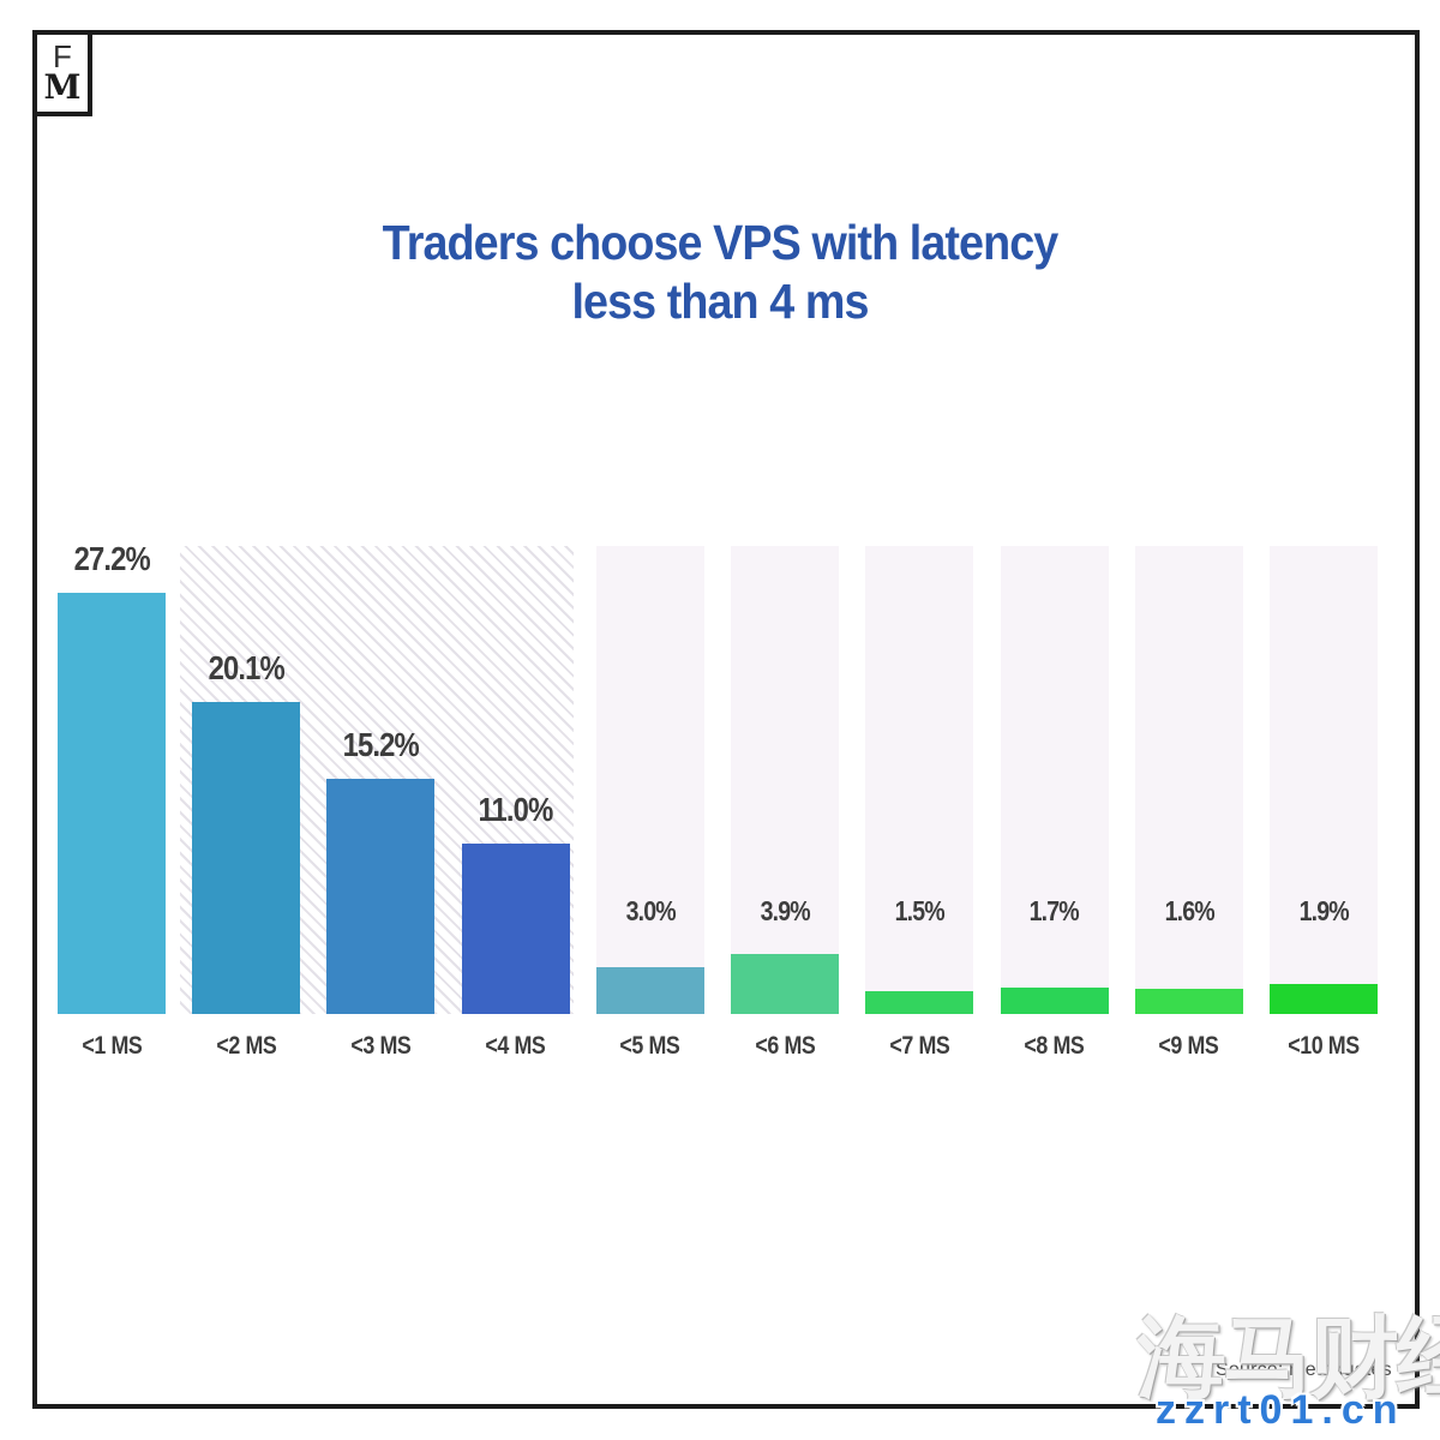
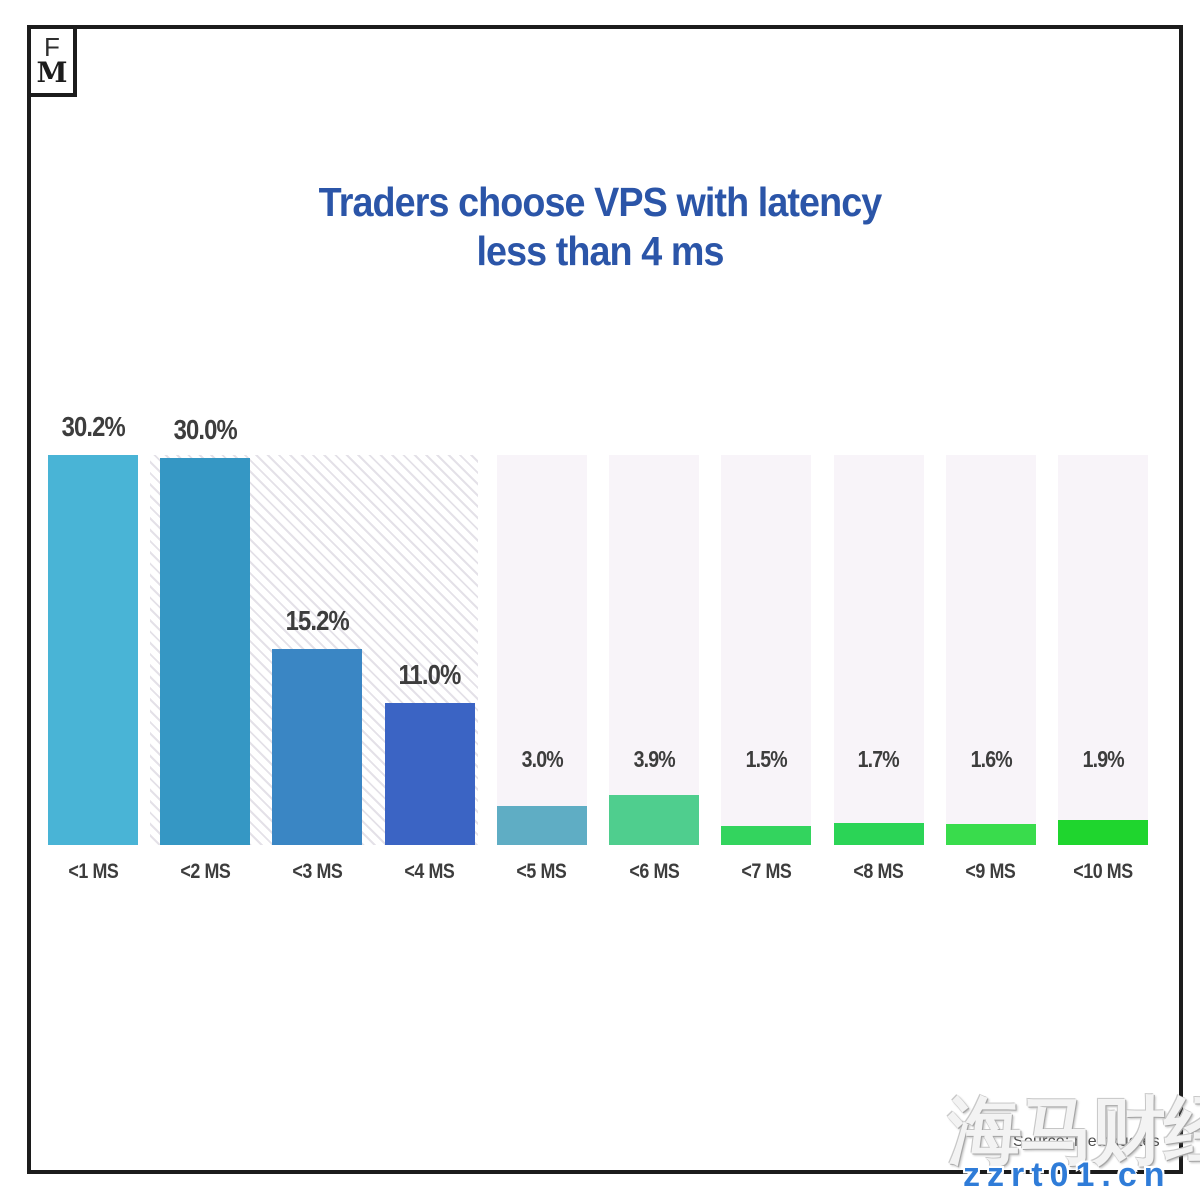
<1 MS: 27.2% -> 30.2%
<2 MS: 20.1% -> 30.0%
